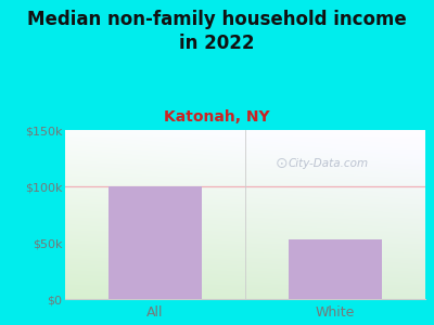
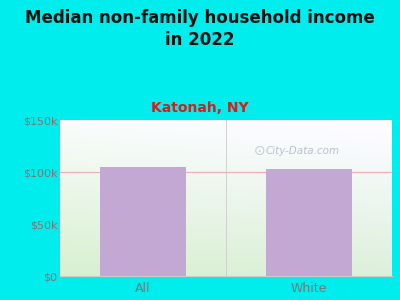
All: $100k -> $105k
White: $53k -> $103k
